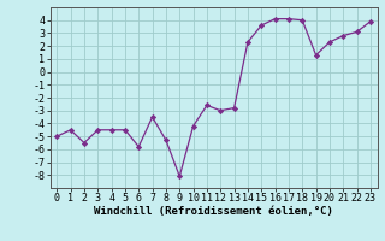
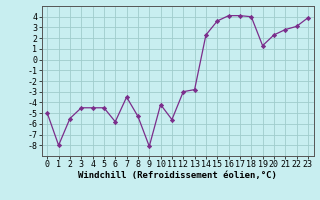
1: -4.5 -> -8.0
11: -2.6 -> -5.6
